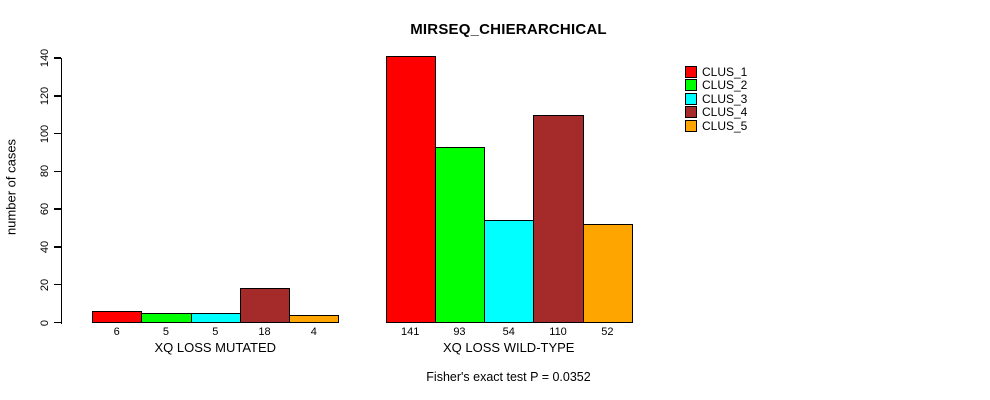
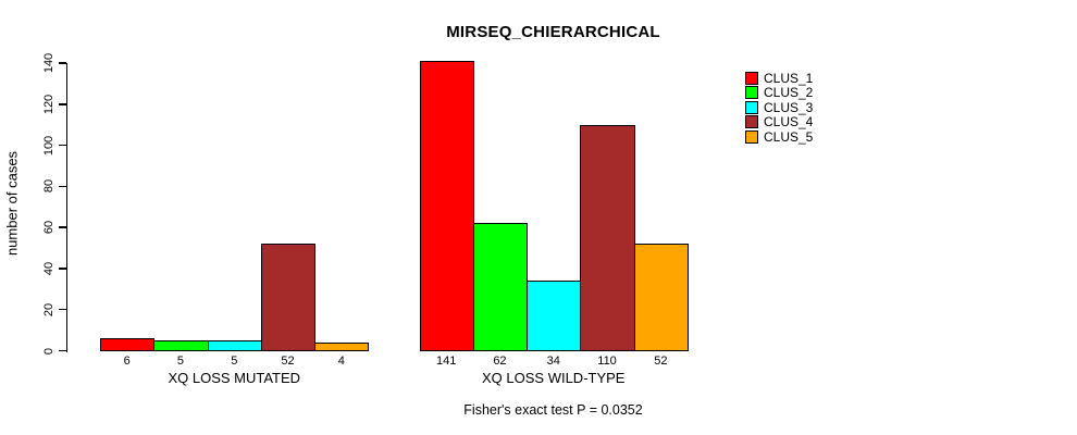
CLUS_4/XQ LOSS MUTATED: 18 -> 52
CLUS_2/XQ LOSS WILD-TYPE: 93 -> 62
CLUS_3/XQ LOSS WILD-TYPE: 54 -> 34
